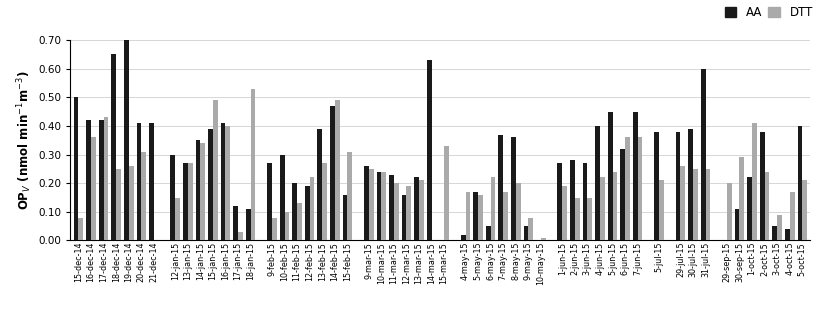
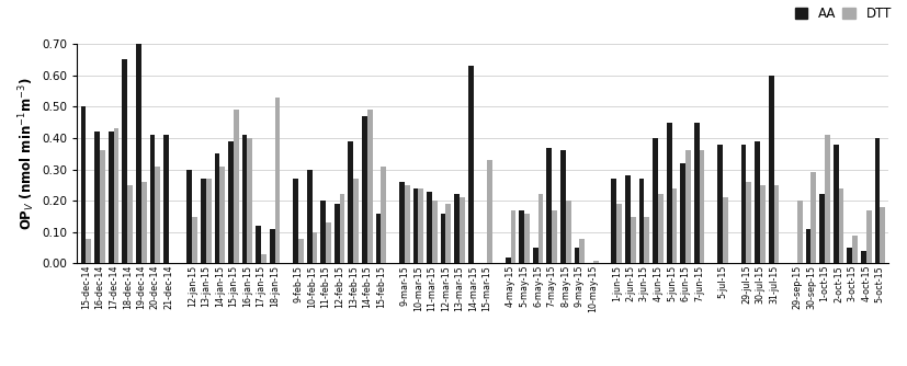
DTT/14-jan-15: 0.34 -> 0.31
DTT/5-oct-15: 0.21 -> 0.18
